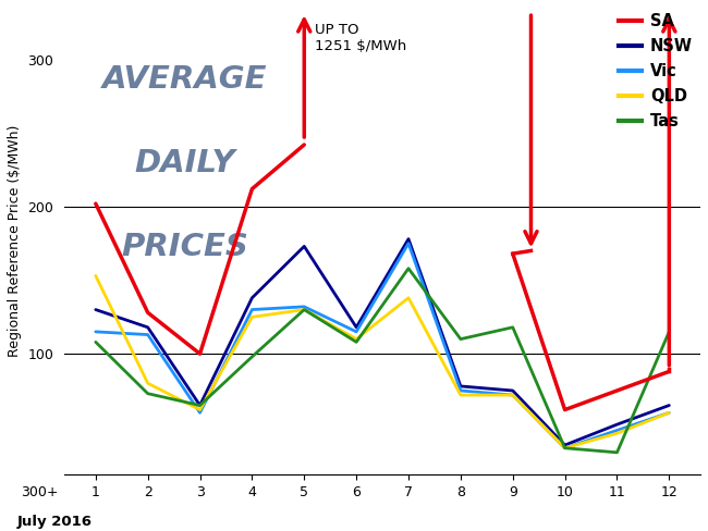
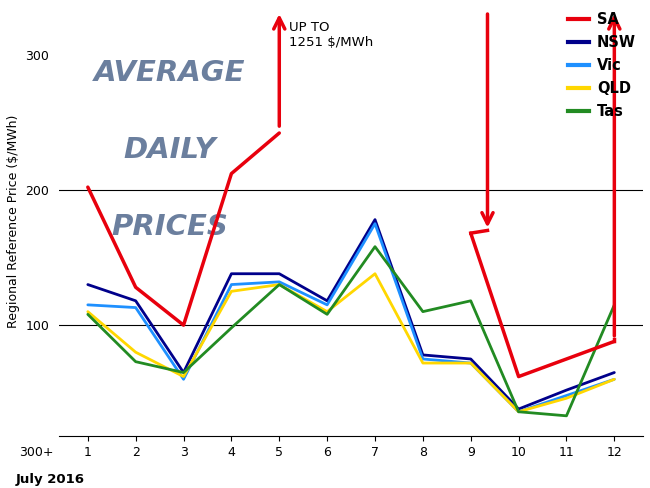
QLD/1: 153 -> 110
NSW/5: 173 -> 138
